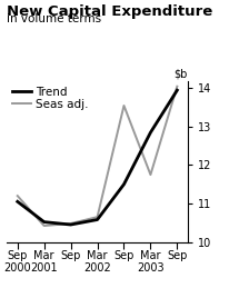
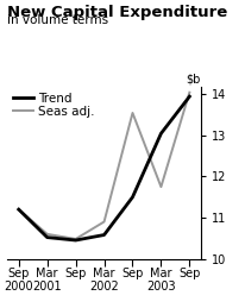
Trend/Sep 2000: 11.05 -> 11.20
Seas adj./Mar 2001: 10.42 -> 10.60
Seas adj./Mar 2002: 10.65 -> 10.90
Trend/Mar 2003: 12.85 -> 13.05
